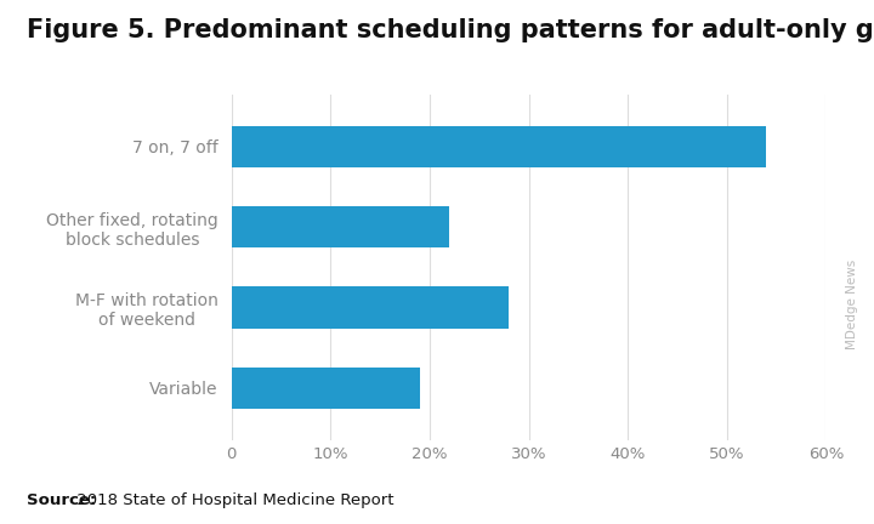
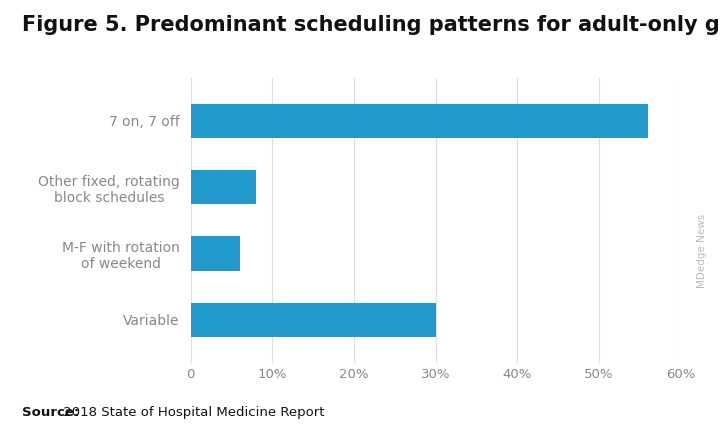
7 on, 7 off: 54% -> 56%
Other fixed, rotating block schedules: 22% -> 8%
M-F with rotation of weekend: 28% -> 6%
Variable: 19% -> 30%
